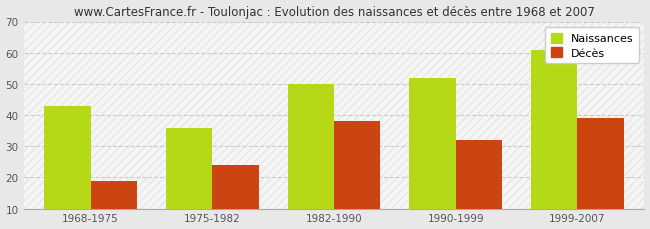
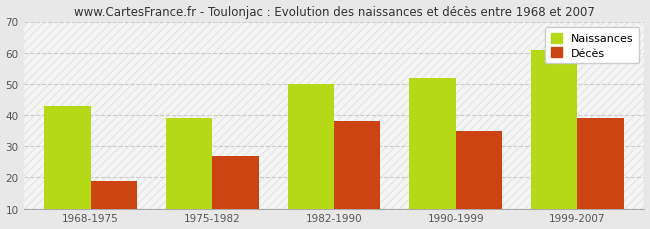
Naissances/1975-1982: 36 -> 39
Décès/1975-1982: 24 -> 27
Décès/1990-1999: 32 -> 35
